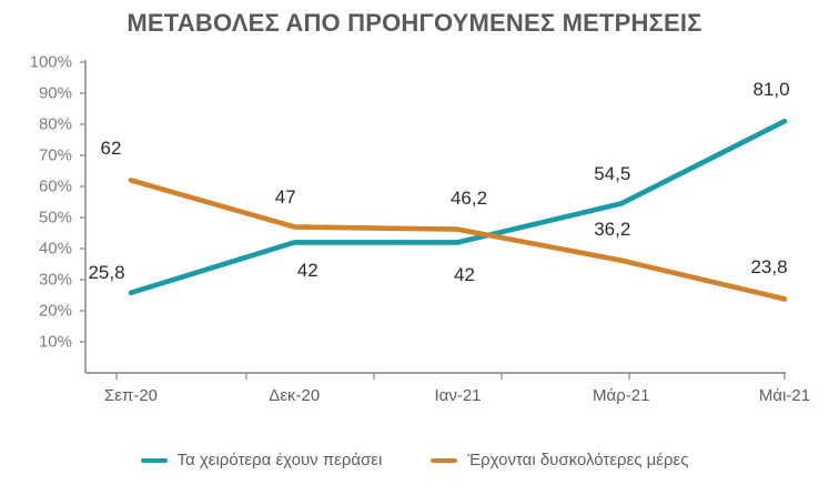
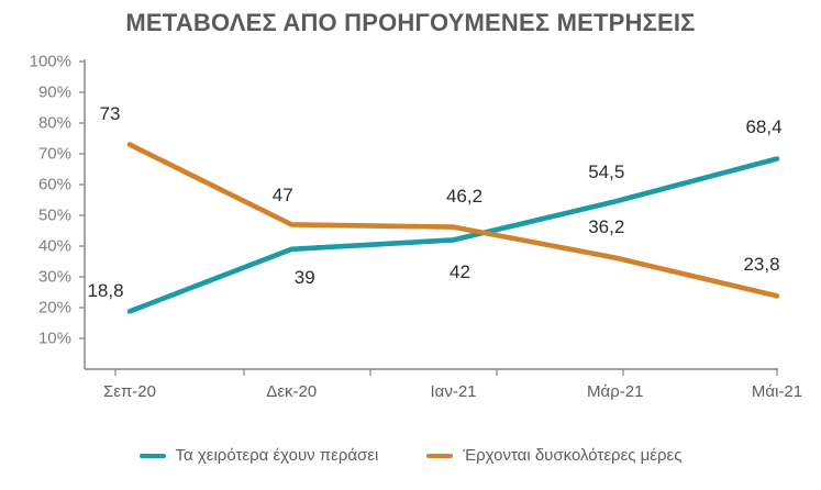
Τα χειρότερα έχουν περάσει/Σεπ-20: 25,8 -> 18,8
Έρχονται δυσκολότερες μέρες/Σεπ-20: 62 -> 73
Τα χειρότερα έχουν περάσει/Δεκ-20: 42 -> 39
Τα χειρότερα έχουν περάσει/Μάι-21: 81,0 -> 68,4
